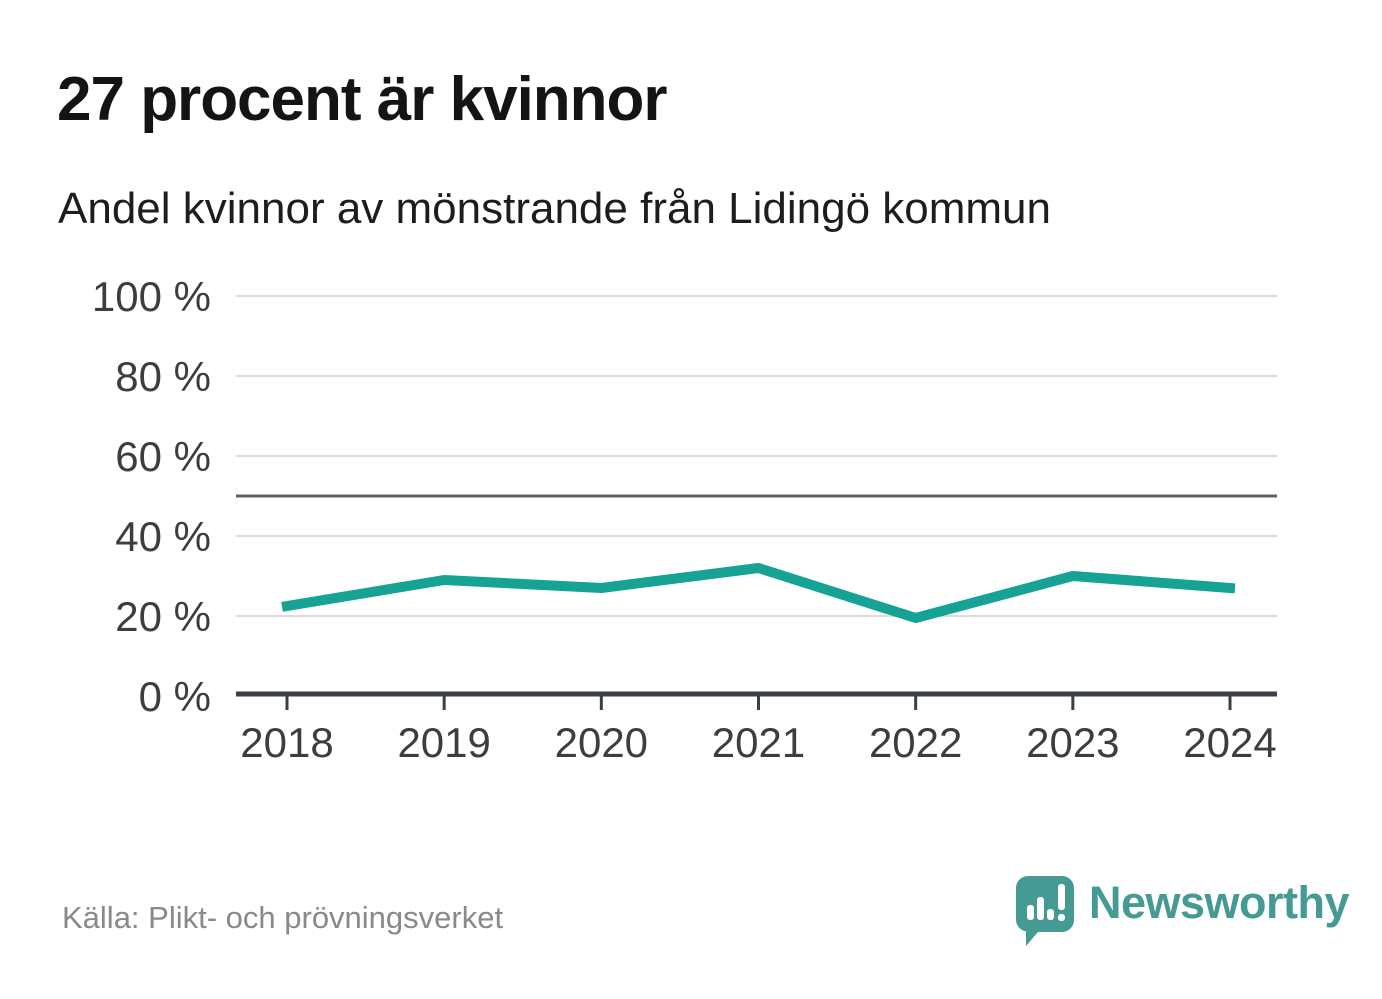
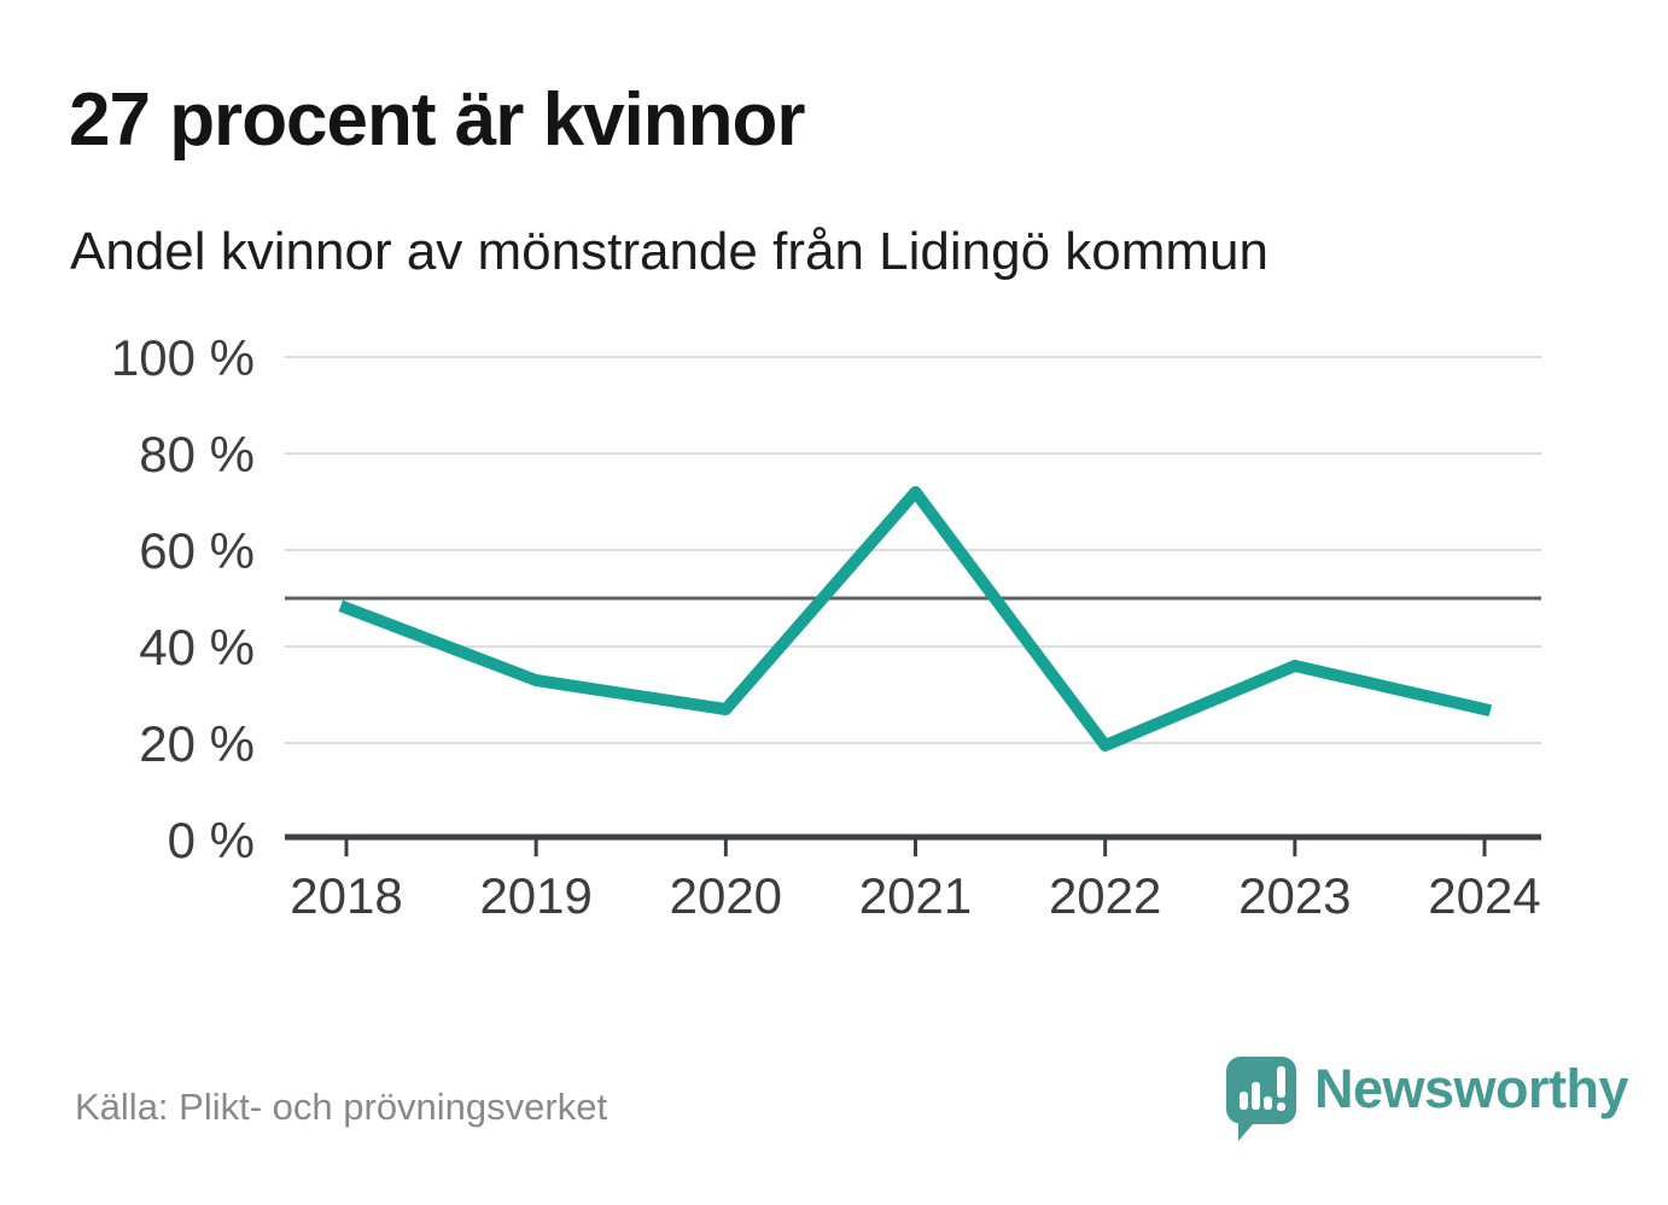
2018: 22% -> 48%
2019: 29% -> 33%
2021: 32% -> 72%
2023: 30% -> 36%
